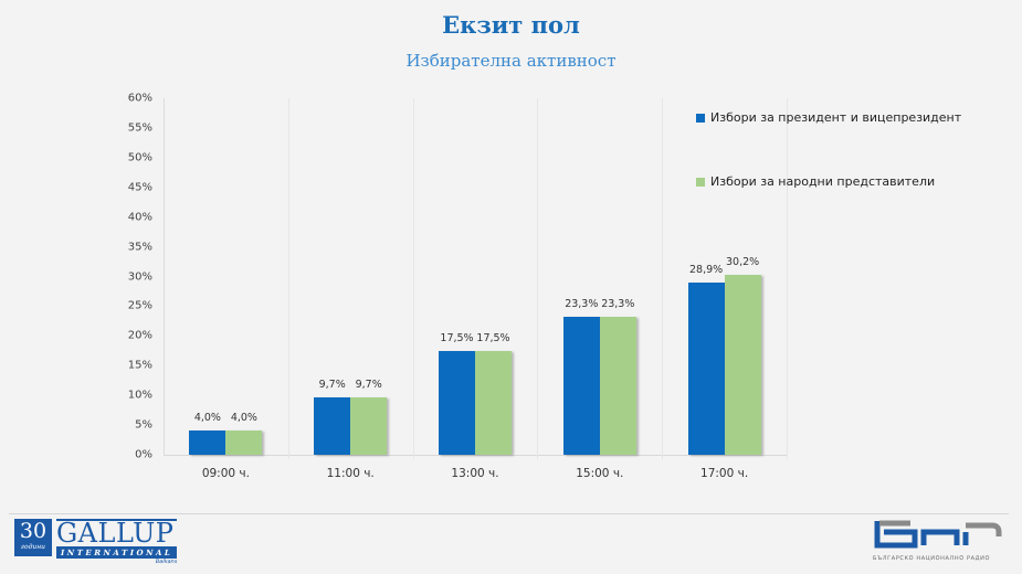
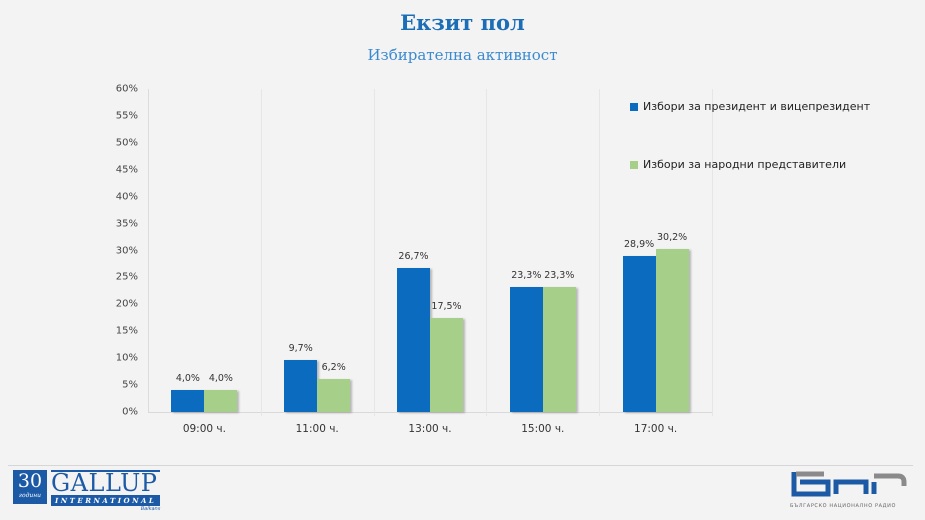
Избори за народни представители/11:00 ч.: 9,7% -> 6,2%
Избори за президент и вицепрезидент/13:00 ч.: 17,5% -> 26,7%
